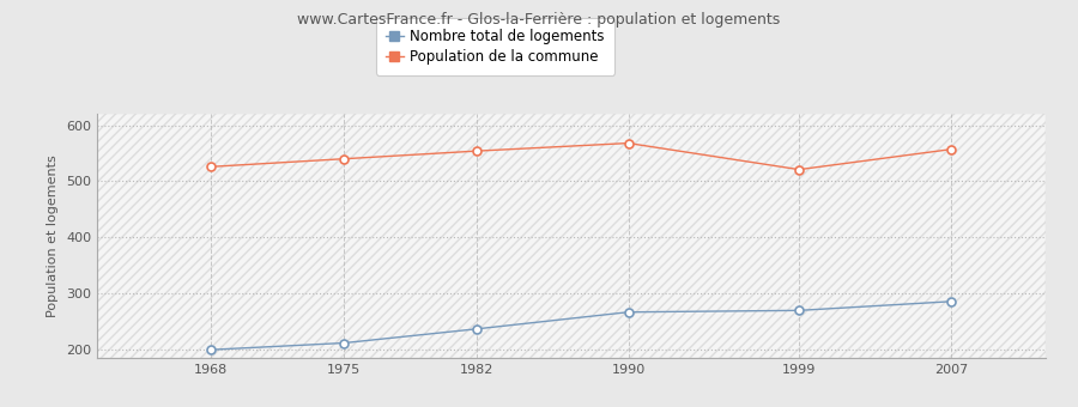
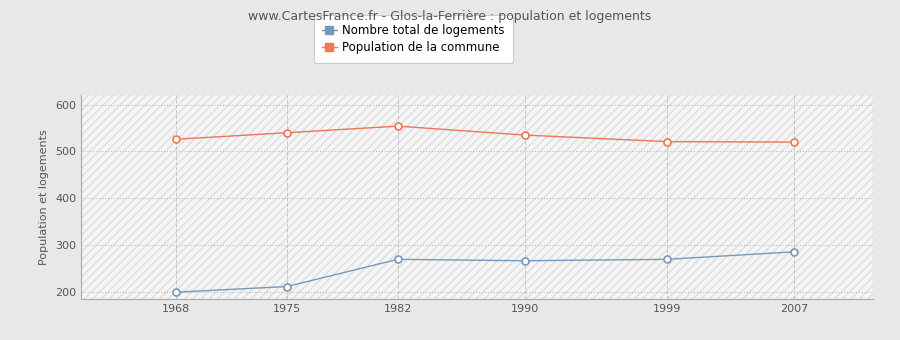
Nombre total de logements/1982: 237 -> 270
Population de la commune/1990: 568 -> 535
Population de la commune/2007: 557 -> 520
